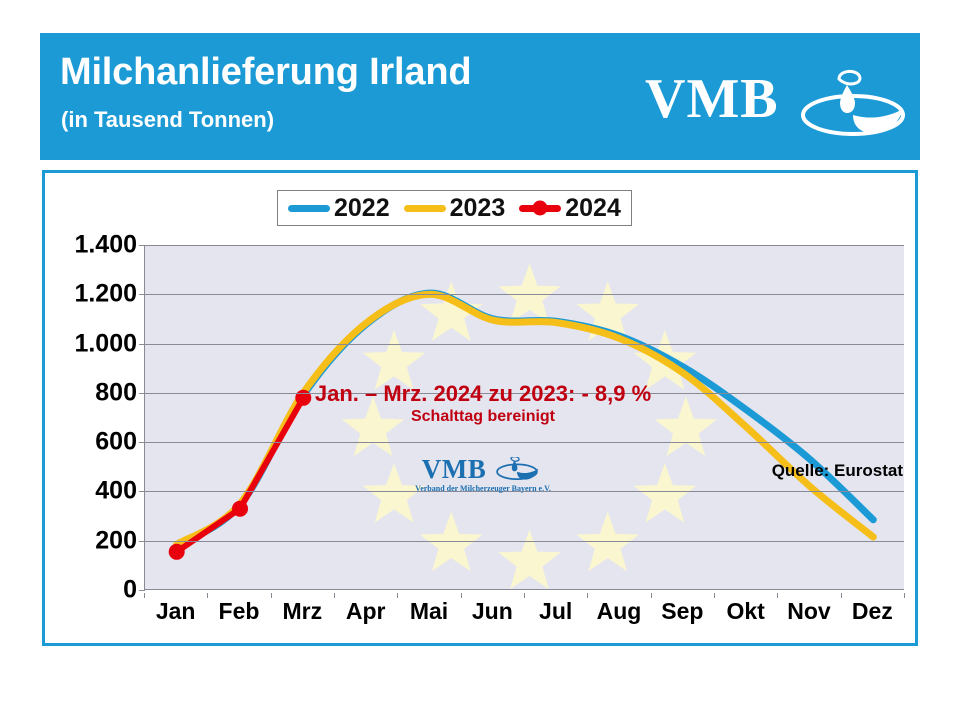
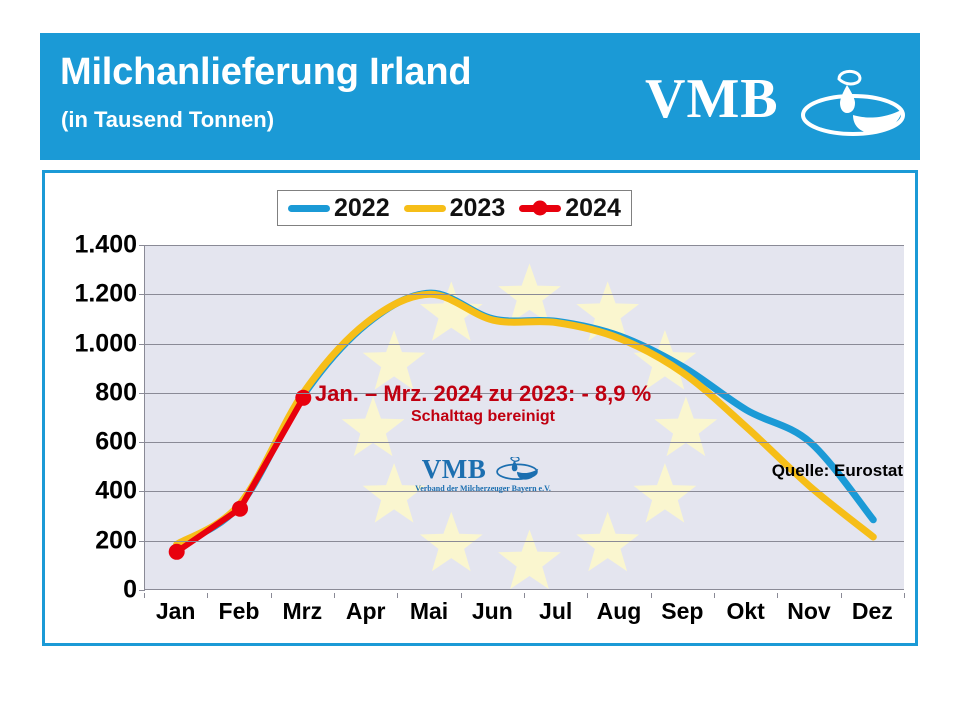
2022/Nov: 530 -> 600
